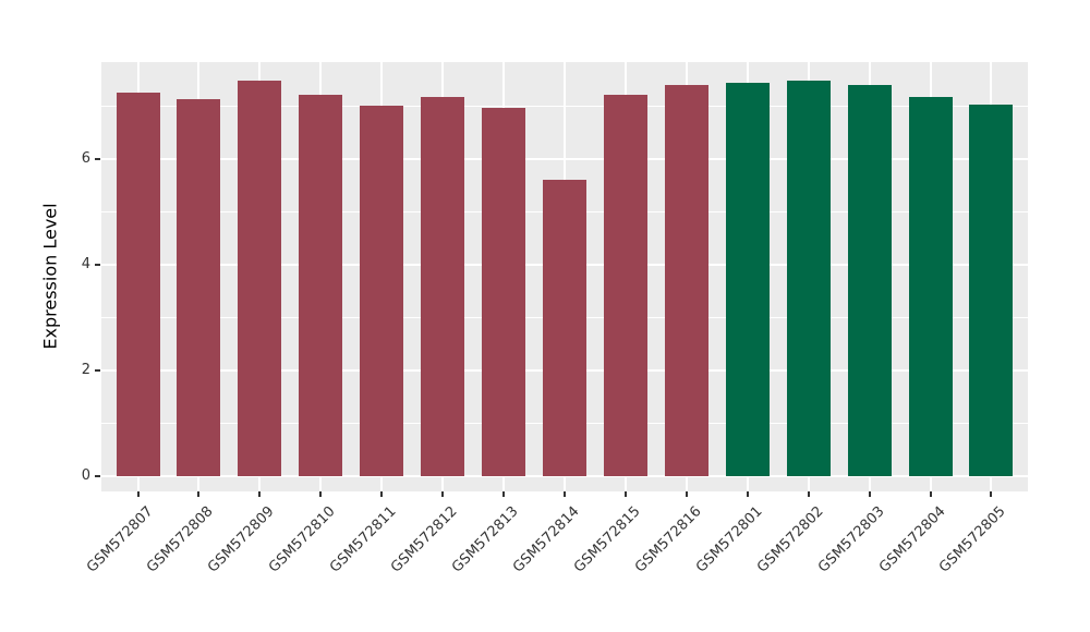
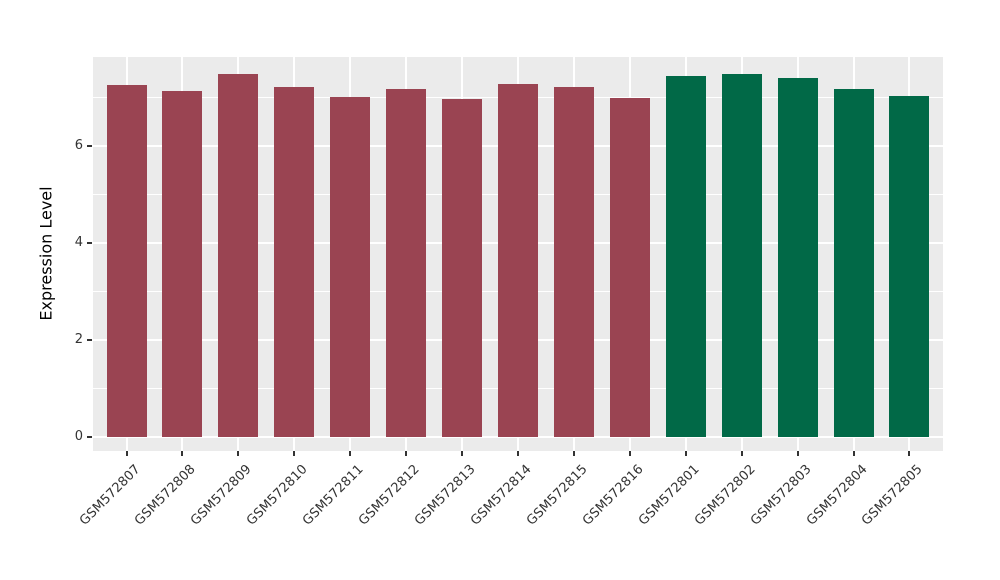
GSM572814: 5.6 -> 7.3
GSM572816: 7.4 -> 7.0
